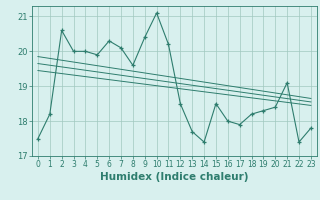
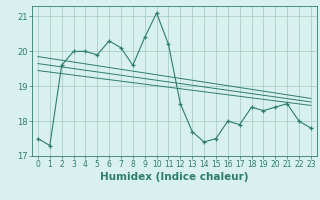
1: 18.2 -> 17.3
2: 20.6 -> 19.6
15: 18.5 -> 17.5
18: 18.2 -> 18.4
21: 19.1 -> 18.5
22: 17.4 -> 18.0
